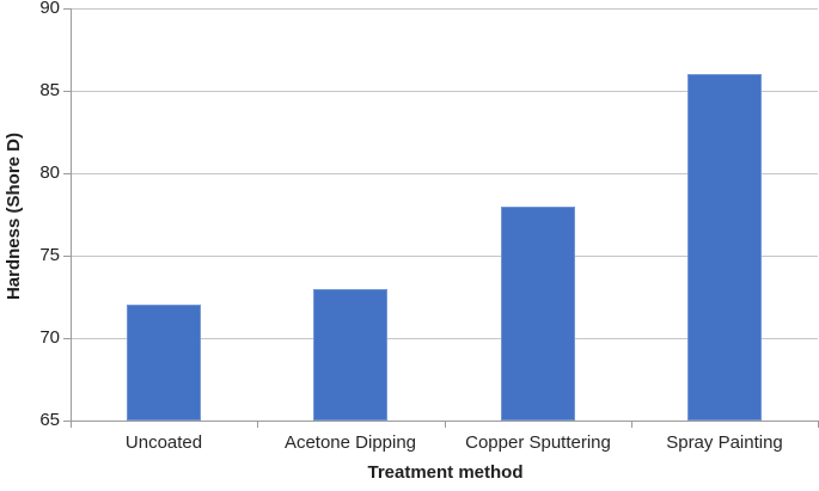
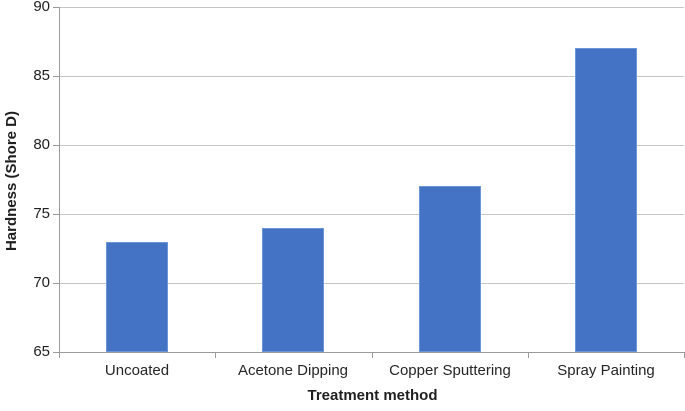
Uncoated: 72 -> 73
Acetone Dipping: 73 -> 74
Copper Sputtering: 78 -> 77
Spray Painting: 86 -> 87
